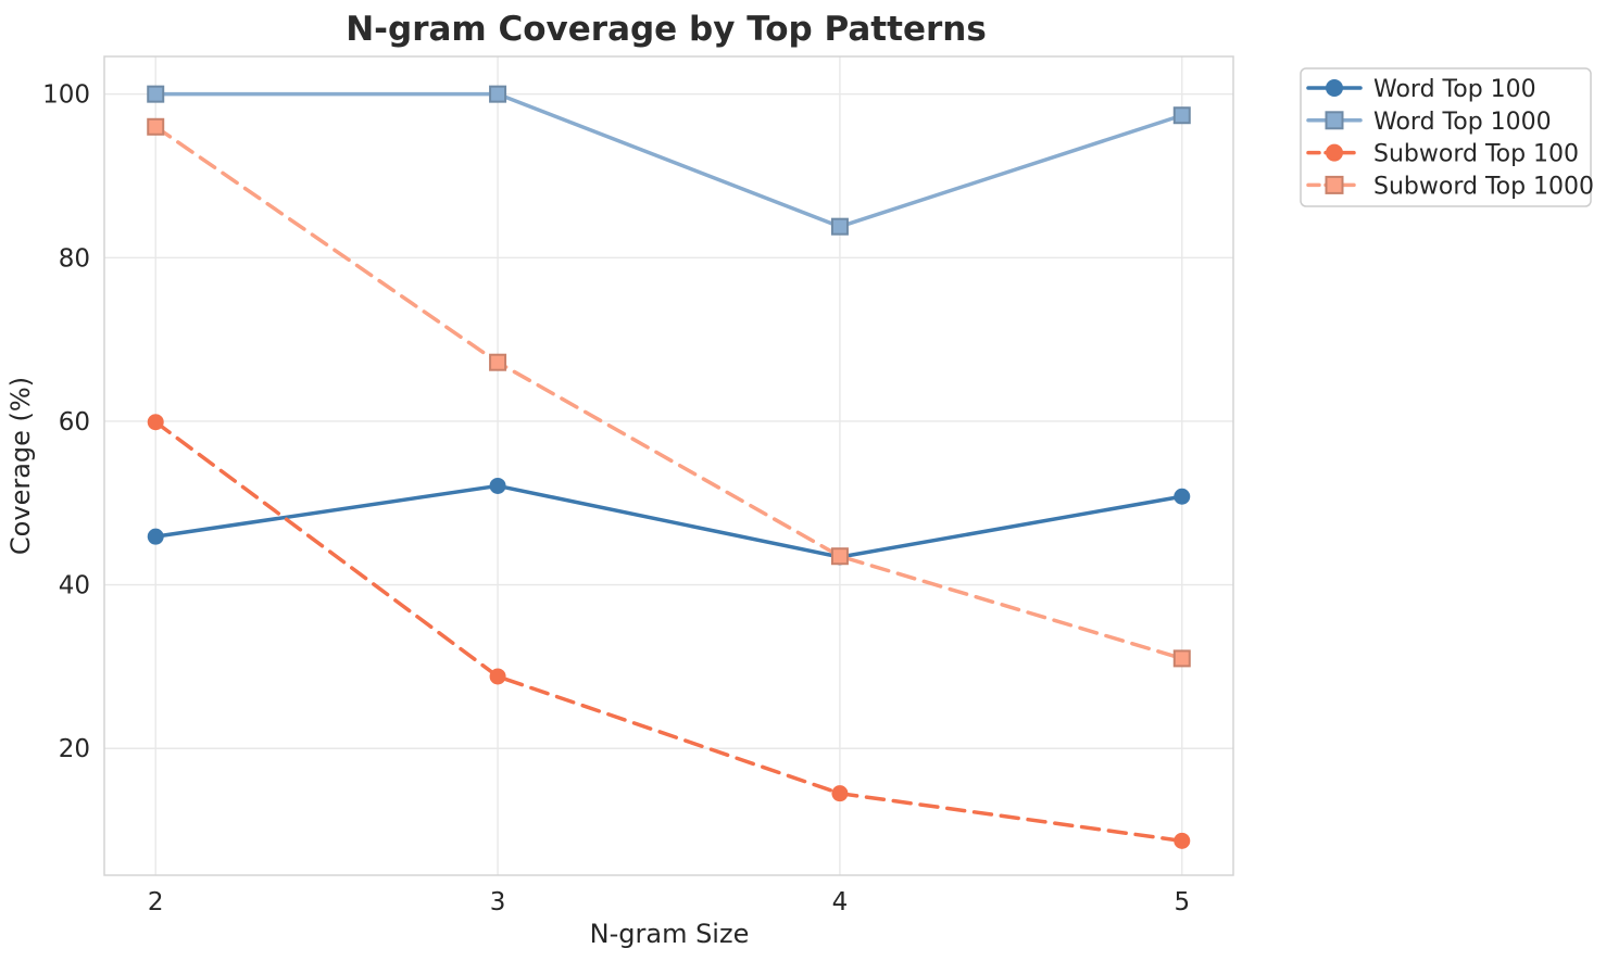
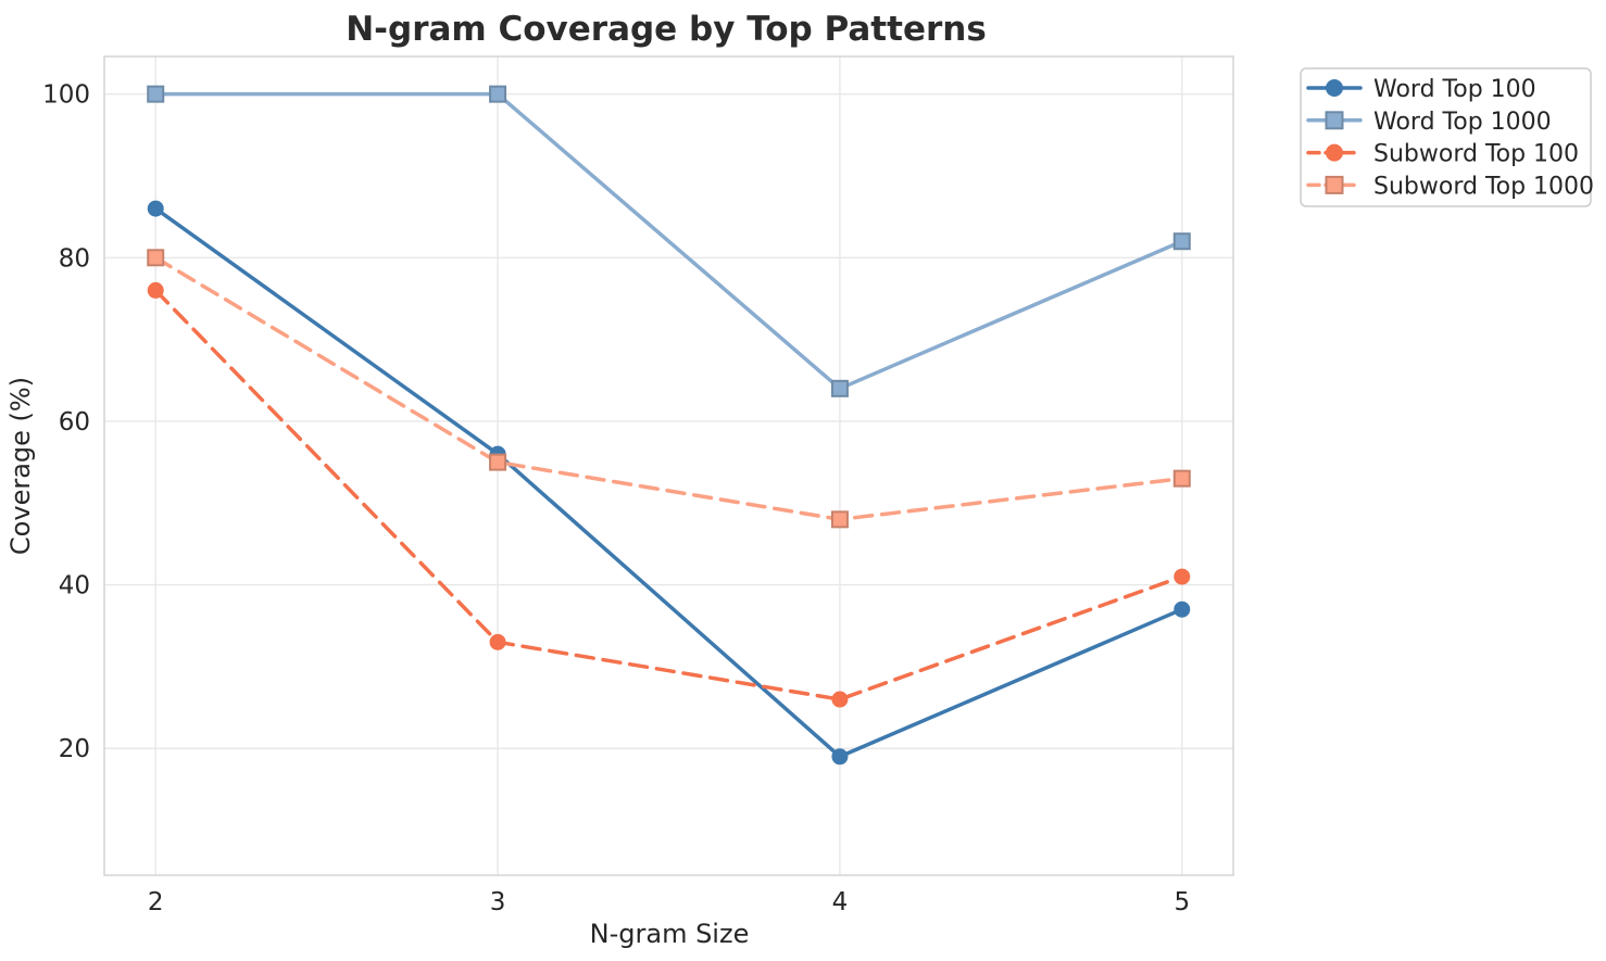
Word Top 100/2: 46 -> 86
Subword Top 100/2: 60 -> 76
Subword Top 1000/2: 96 -> 80
Word Top 100/3: 52 -> 56
Subword Top 100/3: 29 -> 33
Subword Top 1000/3: 67 -> 55
Word Top 100/4: 43 -> 19
Word Top 1000/4: 84 -> 64
Subword Top 100/4: 14 -> 26
Subword Top 1000/4: 44 -> 48
Word Top 100/5: 51 -> 37
Word Top 1000/5: 97 -> 82
Subword Top 100/5: 9 -> 41
Subword Top 1000/5: 31 -> 53
